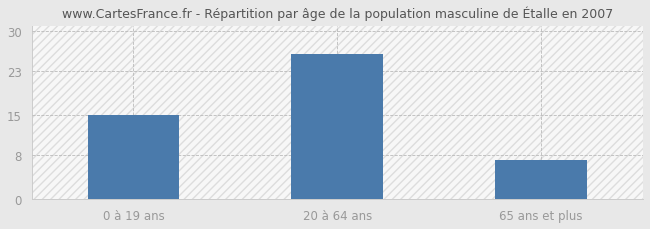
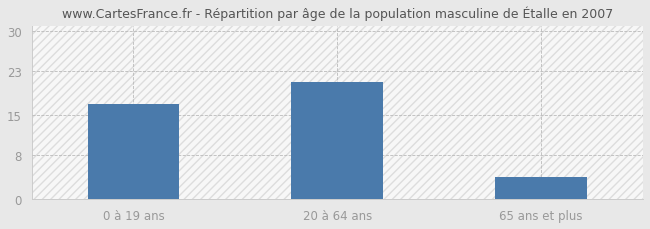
0 à 19 ans: 15 -> 17
20 à 64 ans: 26 -> 21
65 ans et plus: 7 -> 4
